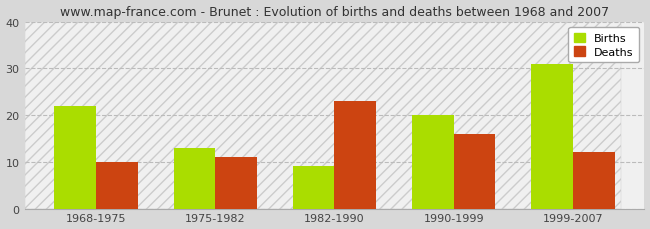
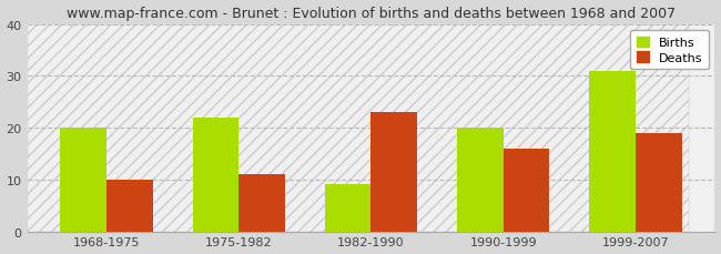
Births/1968-1975: 22 -> 20
Births/1975-1982: 13 -> 22
Deaths/1999-2007: 12 -> 19
